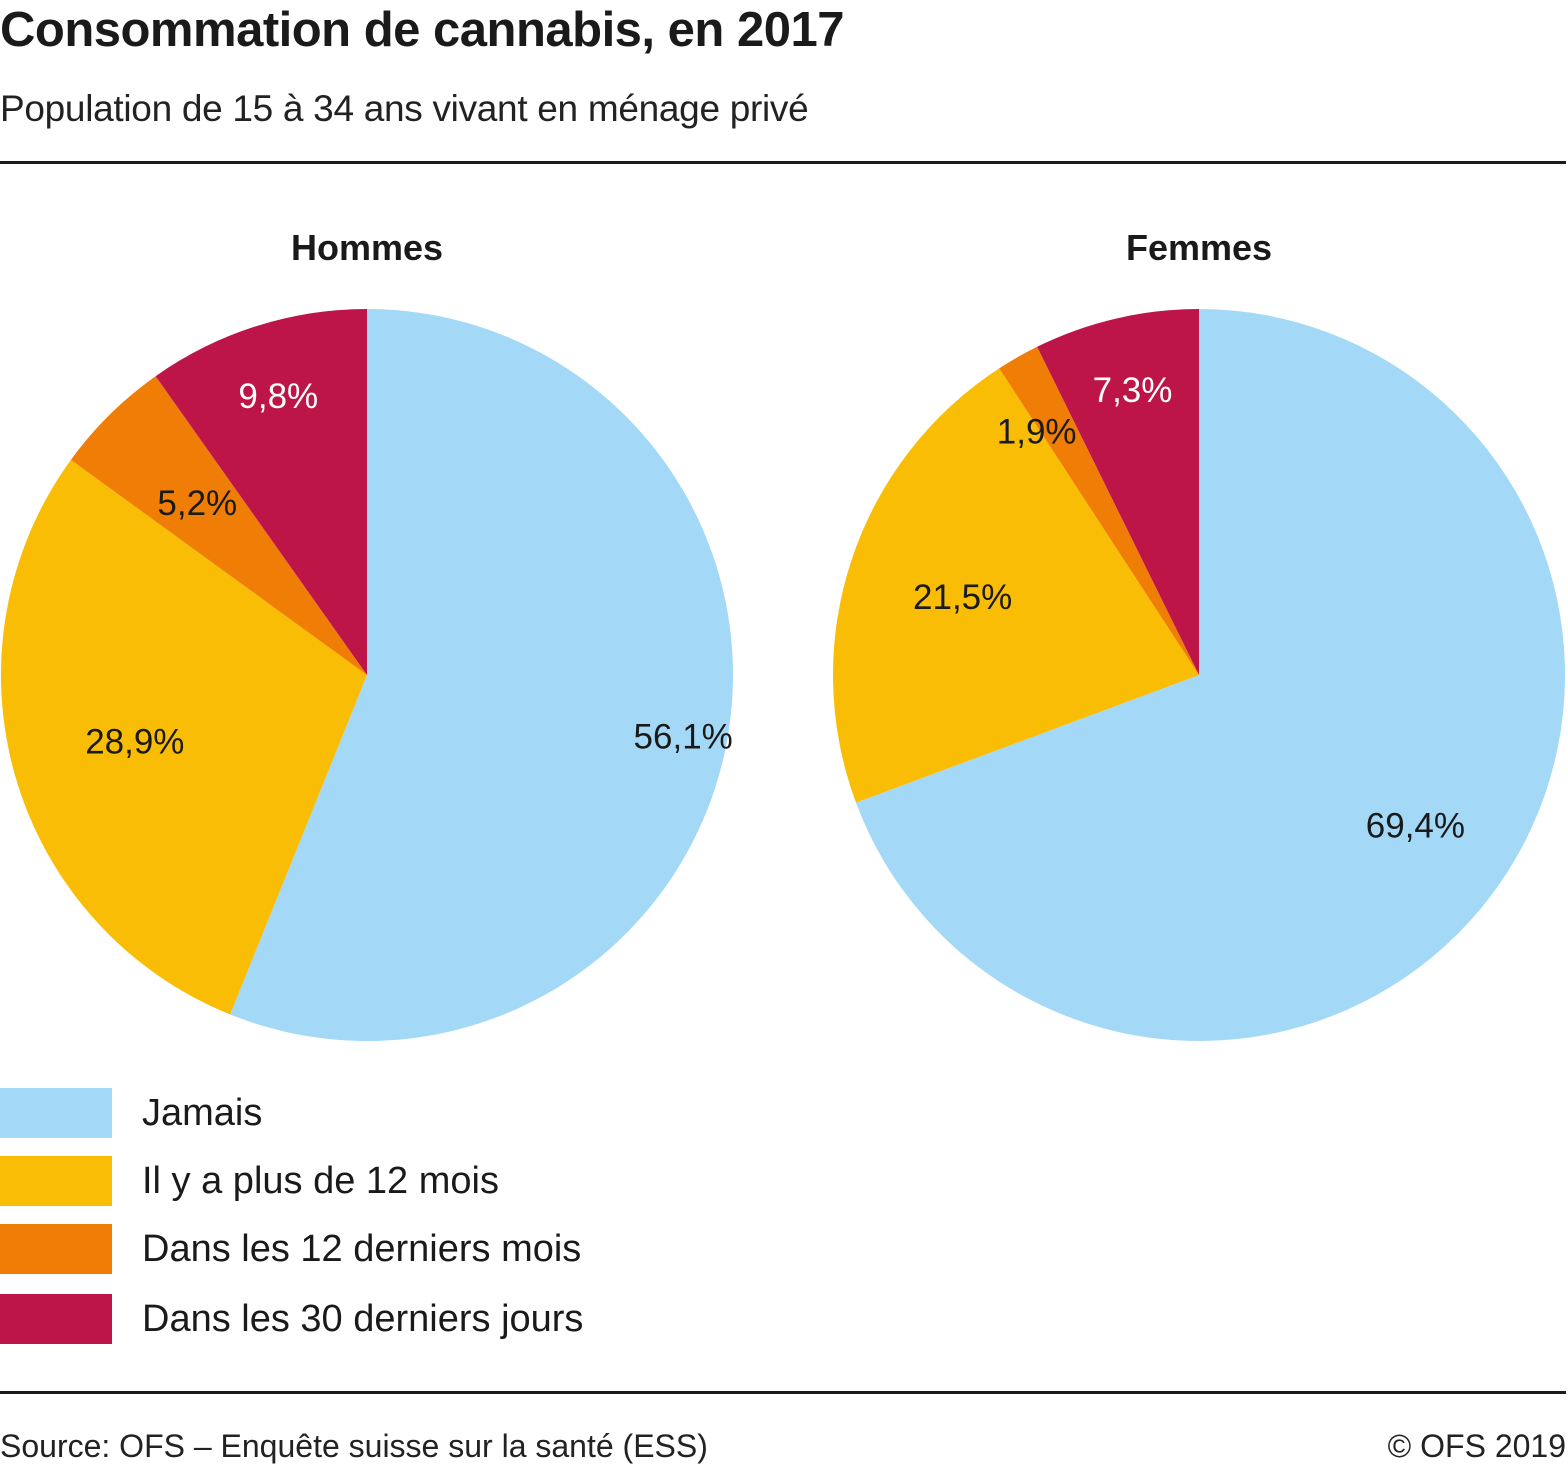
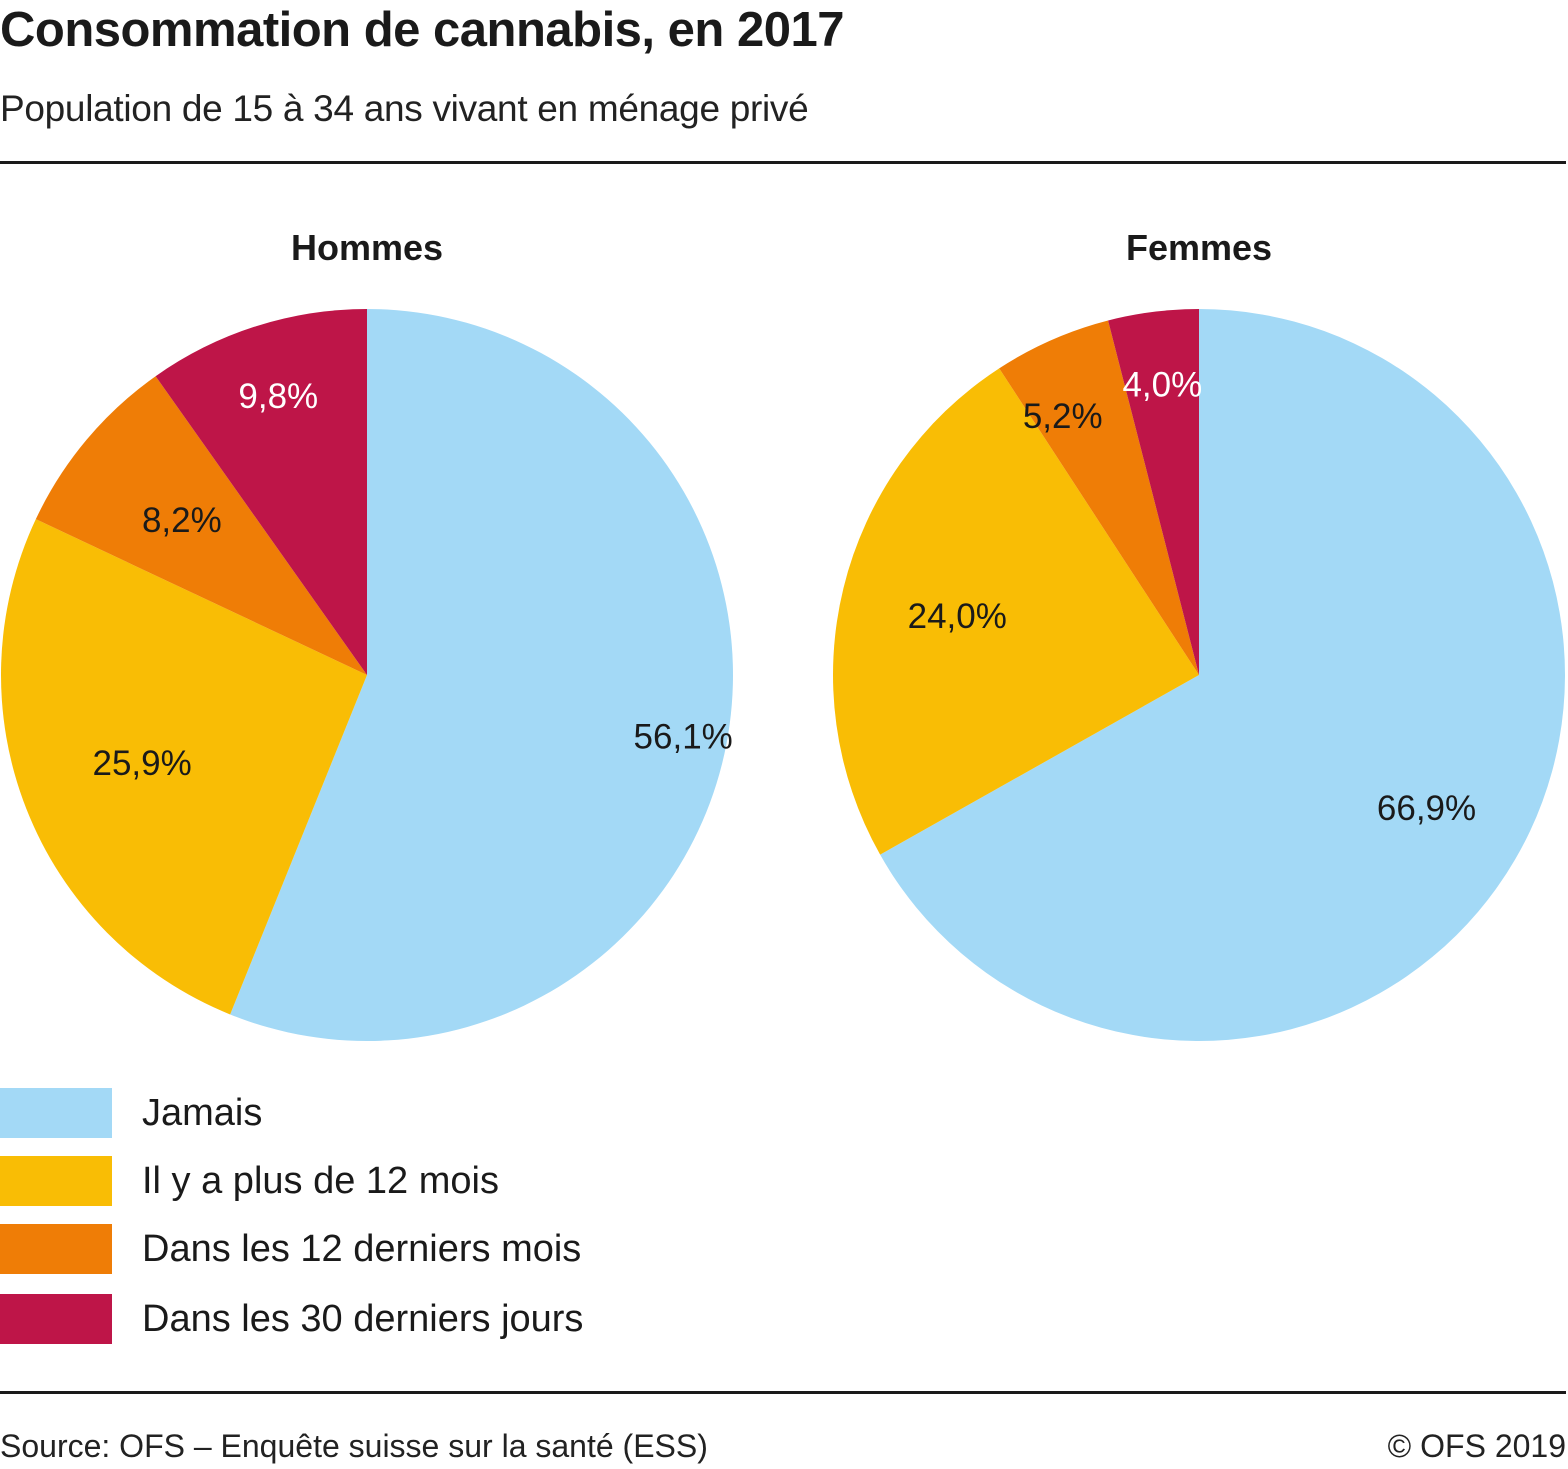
Hommes/Il y a plus de 12 mois: 28,9% -> 25,9%
Hommes/Dans les 12 derniers mois: 5,2% -> 8,2%
Femmes/Jamais: 69,4% -> 66,9%
Femmes/Il y a plus de 12 mois: 21,5% -> 24,0%
Femmes/Dans les 12 derniers mois: 1,9% -> 5,2%
Femmes/Dans les 30 derniers jours: 7,3% -> 4,0%
